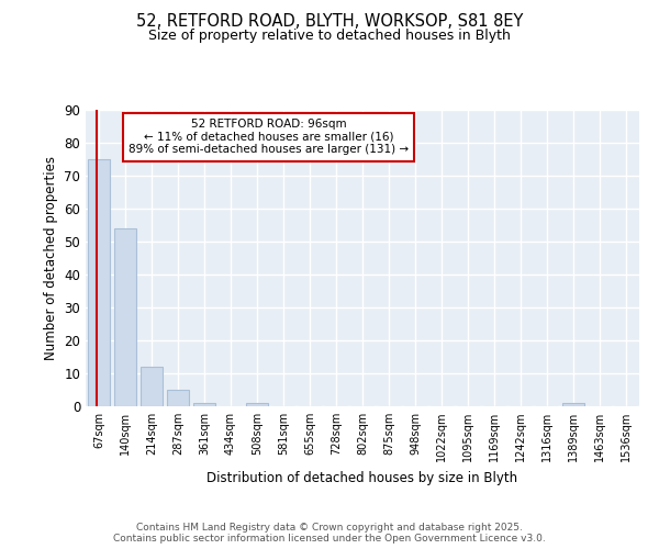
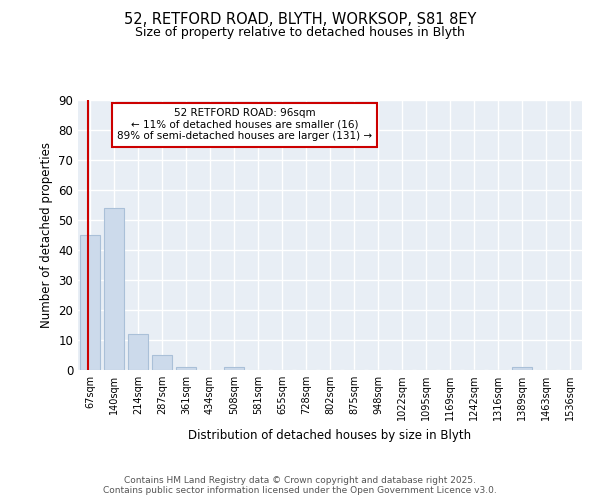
67sqm: 75 -> 45
